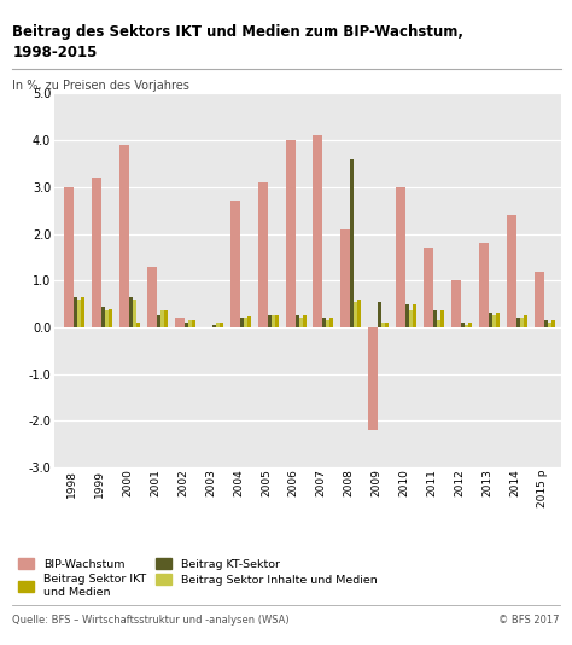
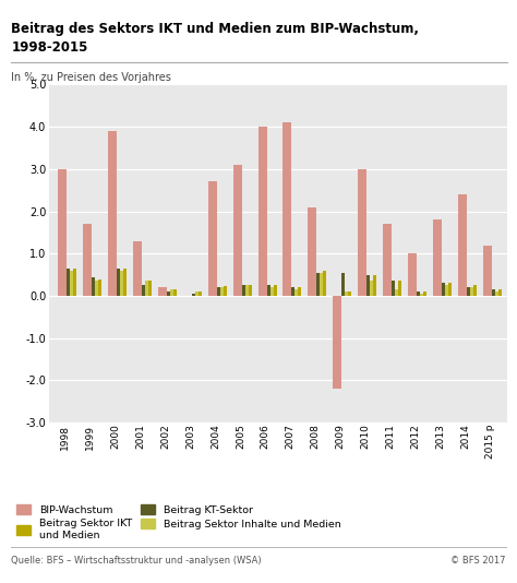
BIP-Wachstum/1999: 3.2 -> 1.7
Beitrag Sektor IKT und Medien/2000: 0.10 -> 0.65
Beitrag KT-Sektor/2008: 3.60 -> 0.55
